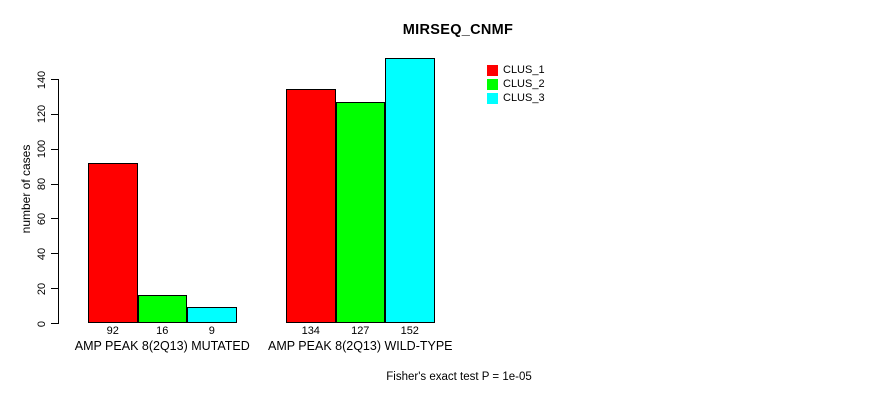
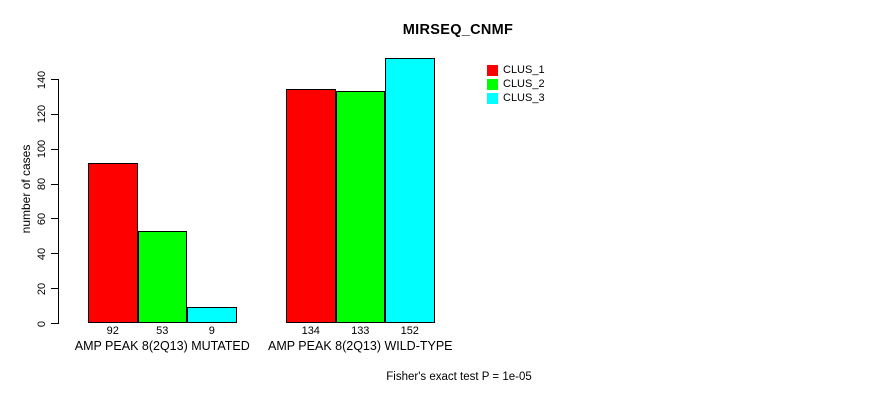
CLUS_2/AMP PEAK 8(2Q13) MUTATED: 16 -> 53
CLUS_2/AMP PEAK 8(2Q13) WILD-TYPE: 127 -> 133
